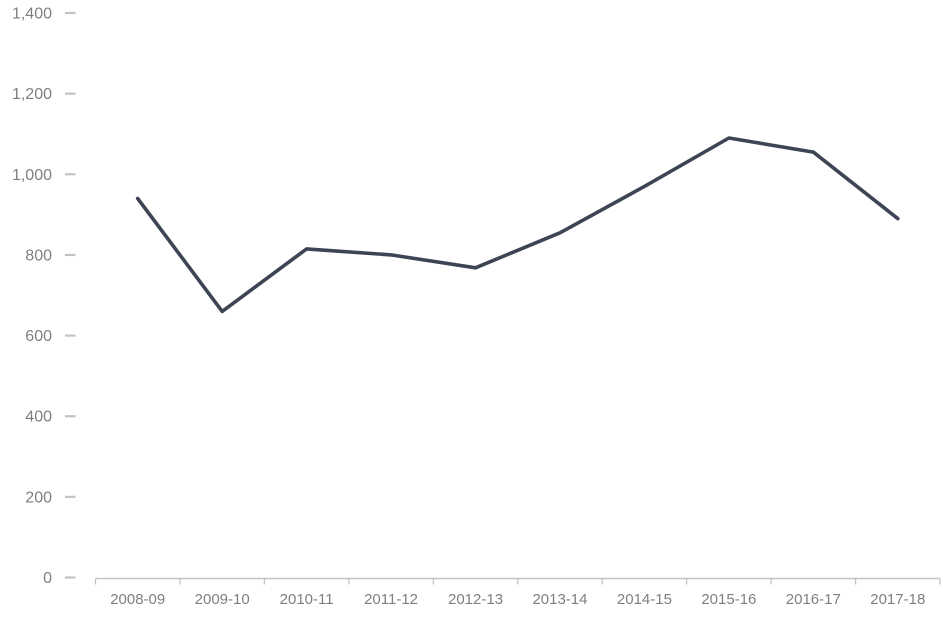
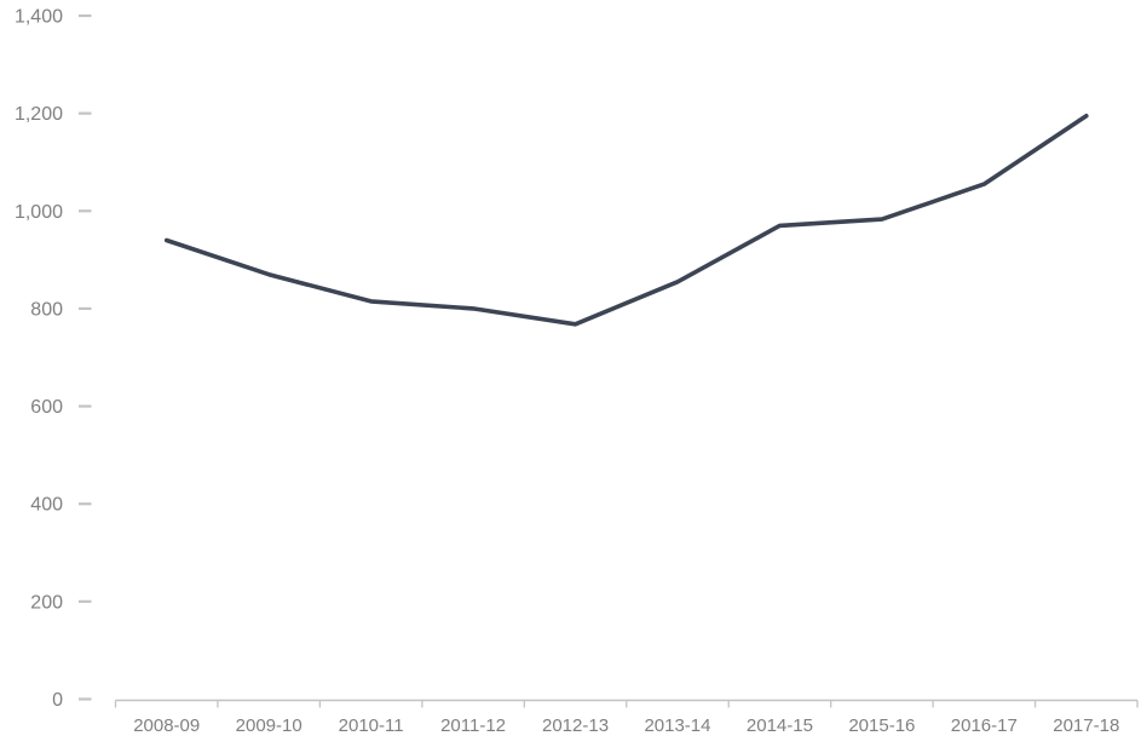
2009-10: 660 -> 870
2015-16: 1090 -> 980
2017-18: 890 -> 1200
